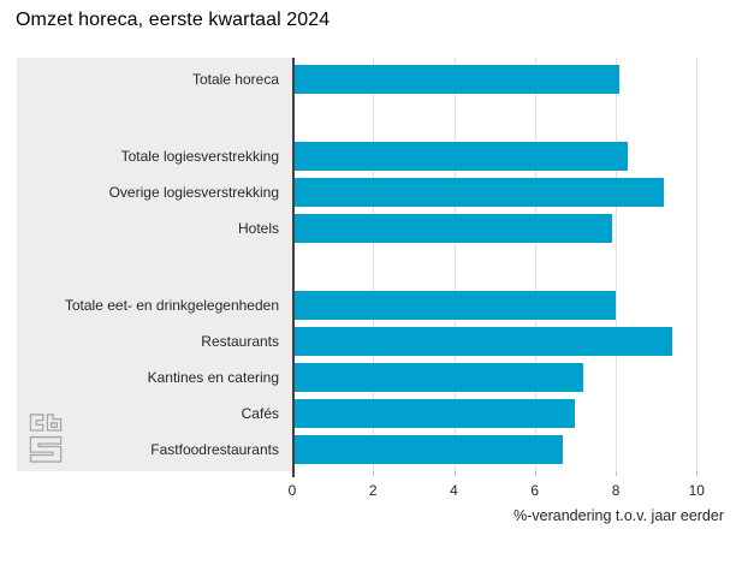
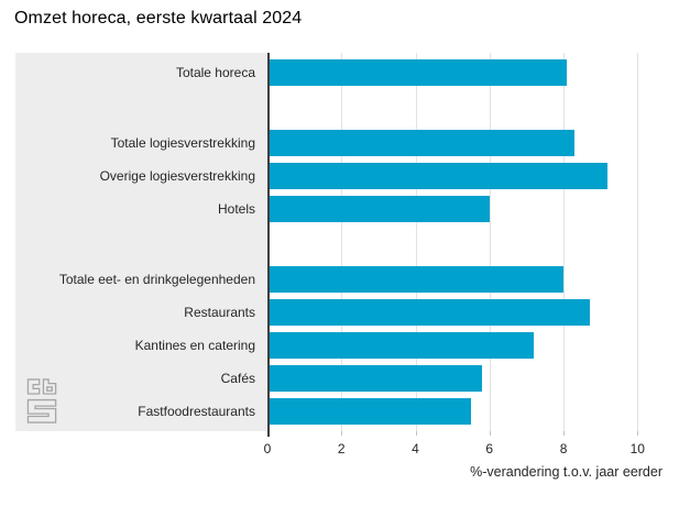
Hotels: 7.9 -> 6.0
Restaurants: 9.4 -> 8.7
Cafés: 7.0 -> 5.8
Fastfoodrestaurants: 6.7 -> 5.5
